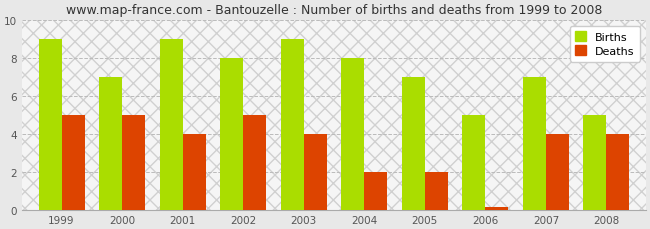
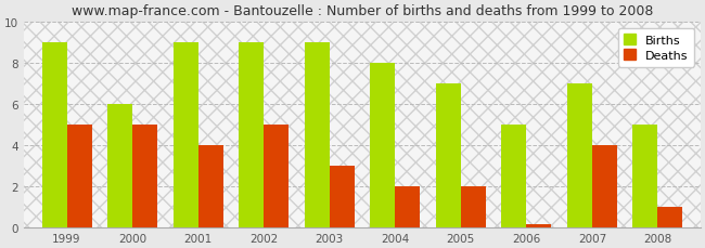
Births/2000: 7 -> 6
Births/2002: 8 -> 9
Deaths/2003: 4.0 -> 3.0
Deaths/2008: 4.0 -> 1.0
